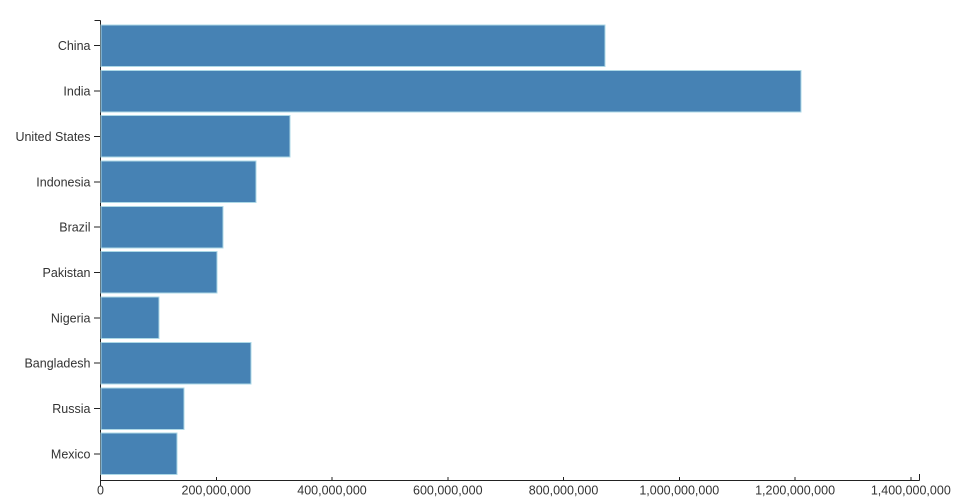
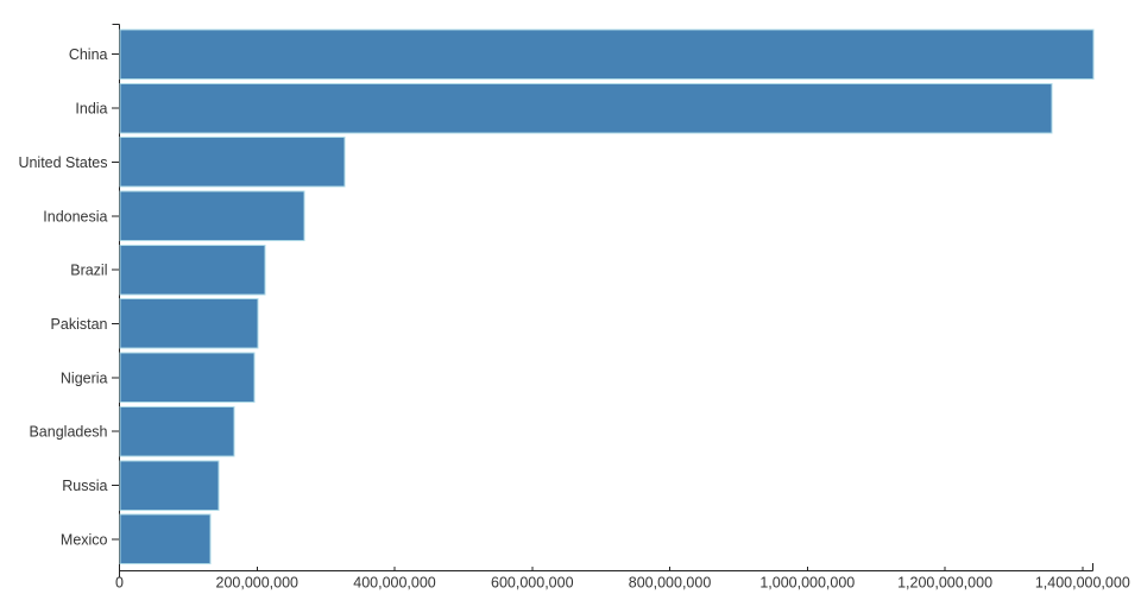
China: 870000000 -> 1420000000
India: 1210000000 -> 1350000000
Nigeria: 100000000 -> 200000000
Bangladesh: 260000000 -> 170000000
